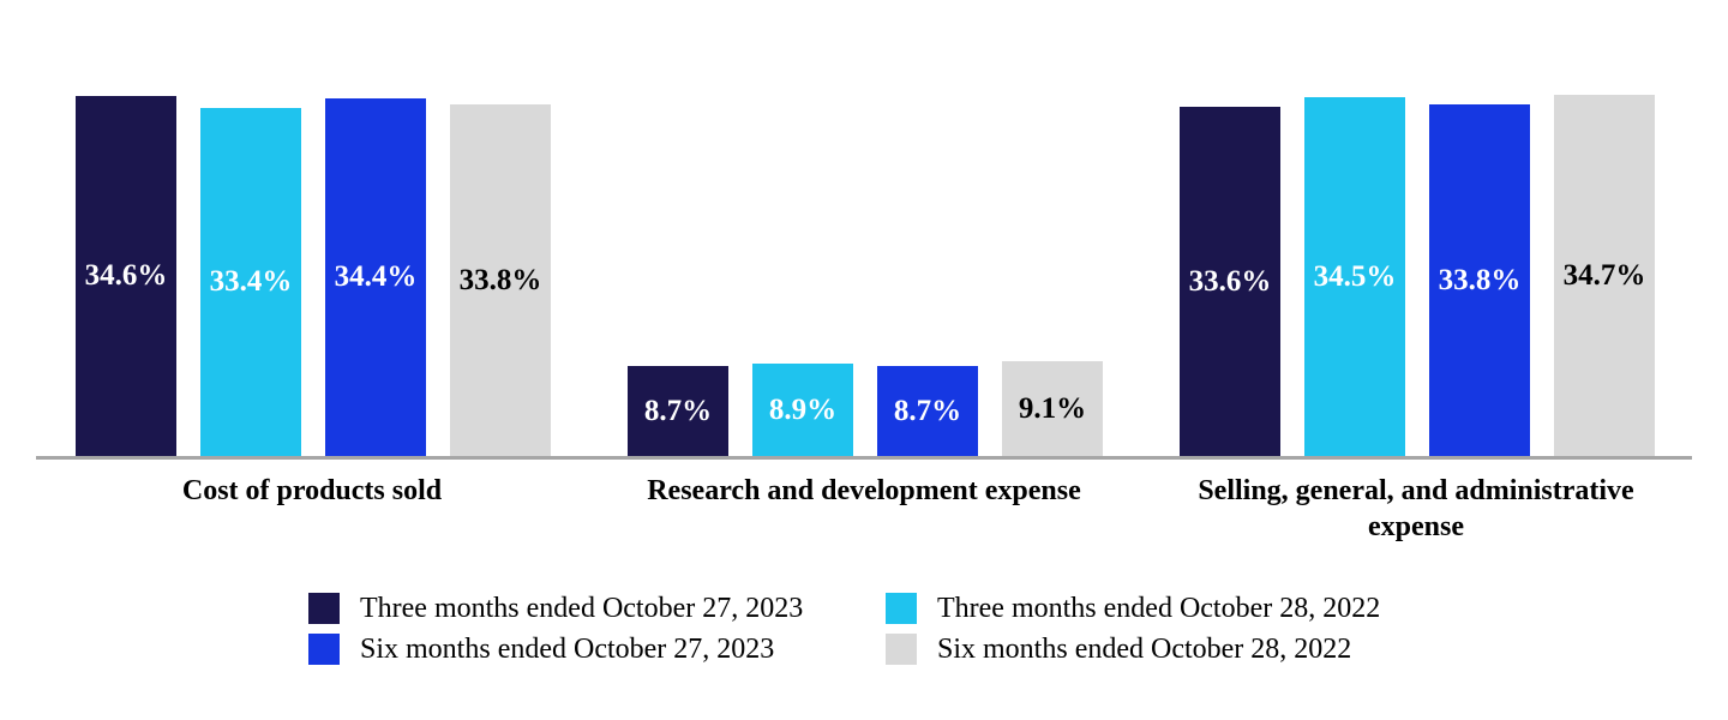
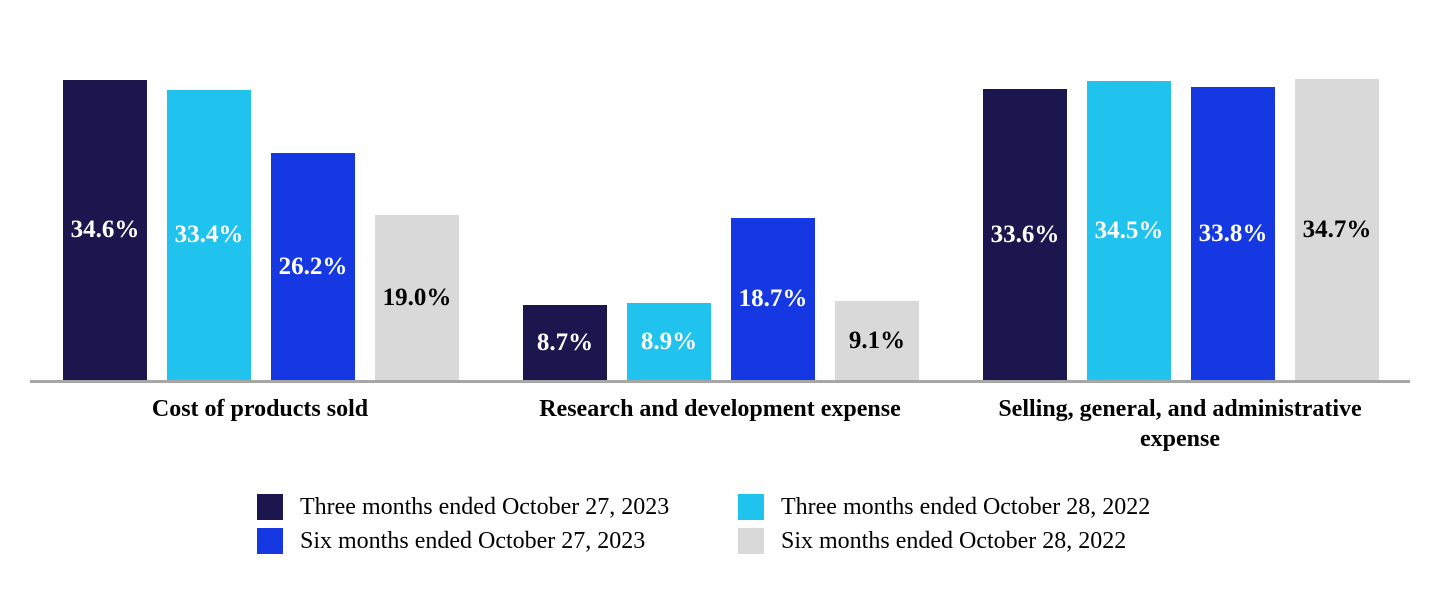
Six months ended October 27, 2023/Cost of products sold: 34.4% -> 26.2%
Six months ended October 28, 2022/Cost of products sold: 33.8% -> 19.0%
Six months ended October 27, 2023/Research and development expense: 8.7% -> 18.7%
